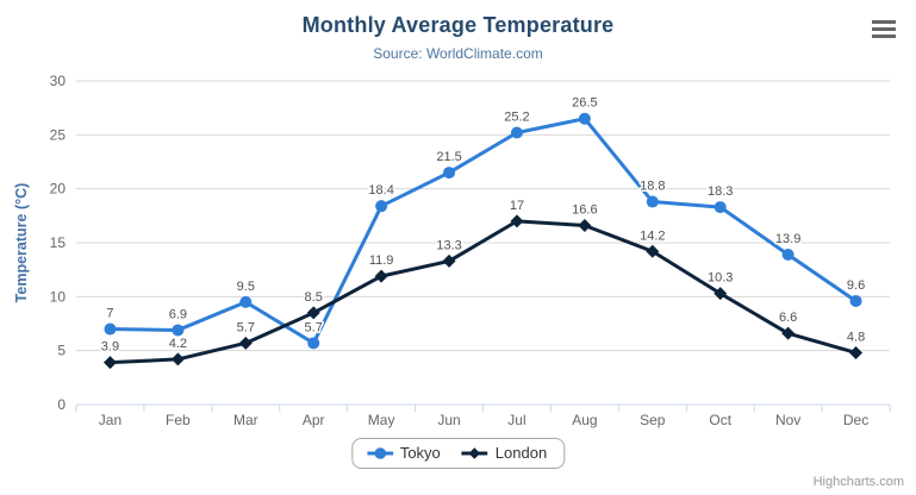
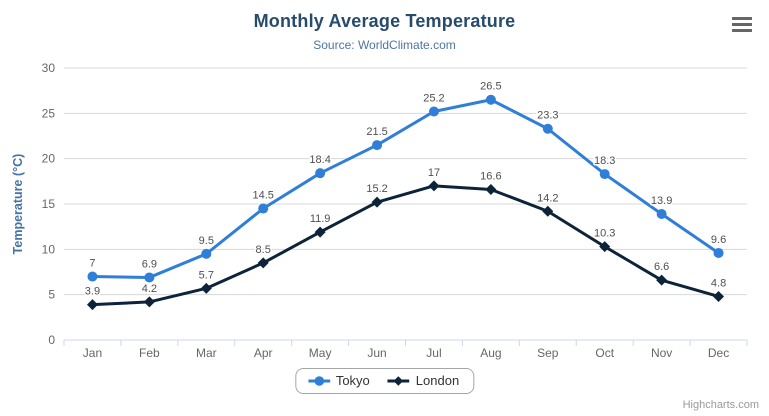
Tokyo/Apr: 5.7 -> 14.5
London/Jun: 13.3 -> 15.2
Tokyo/Sep: 18.8 -> 23.3
